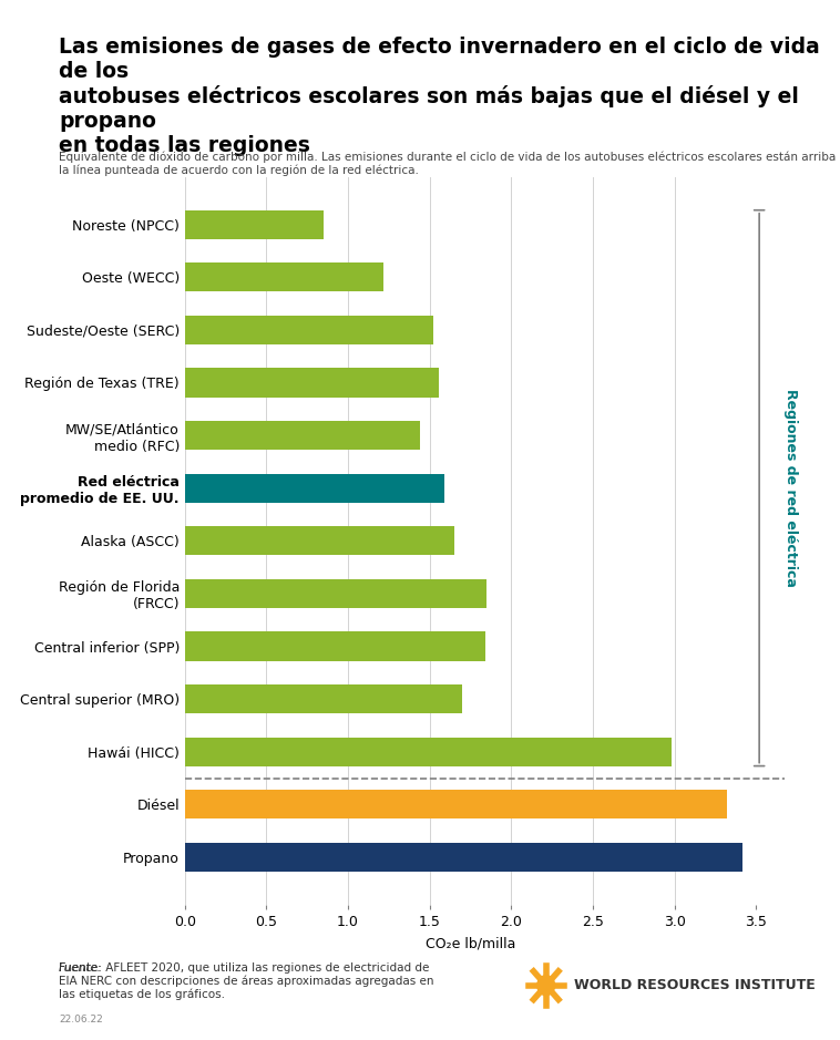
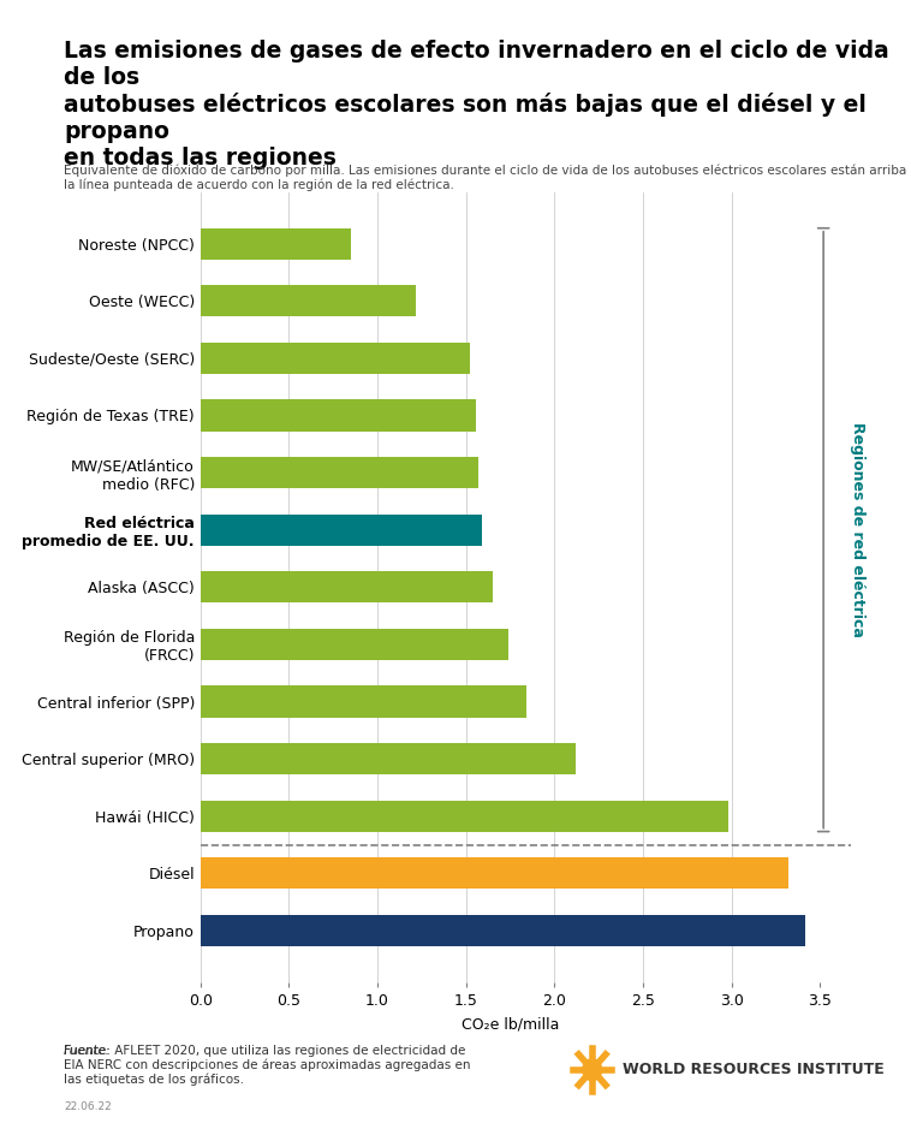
MW/SE/Atlántico medio (RFC): 1.44 -> 1.57
Región de Florida (FRCC): 1.85 -> 1.74
Central superior (MRO): 1.70 -> 2.12
